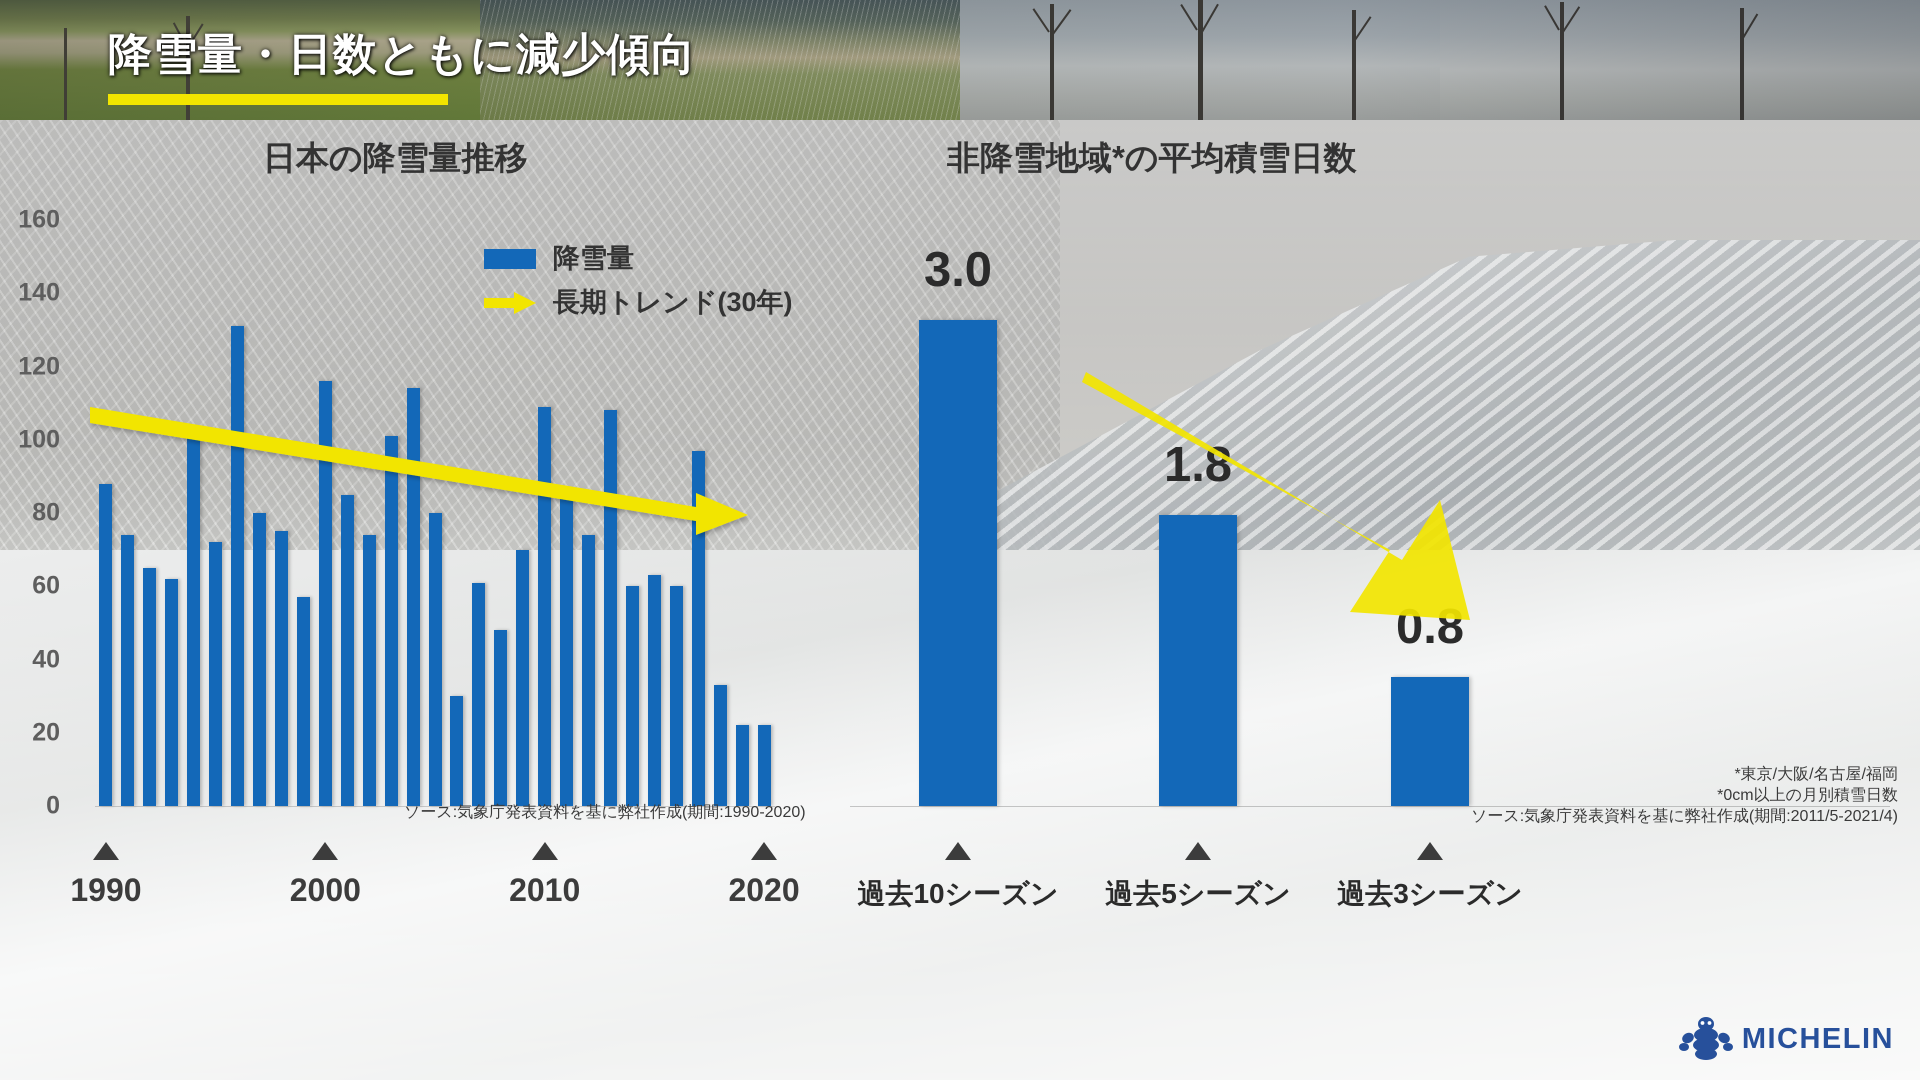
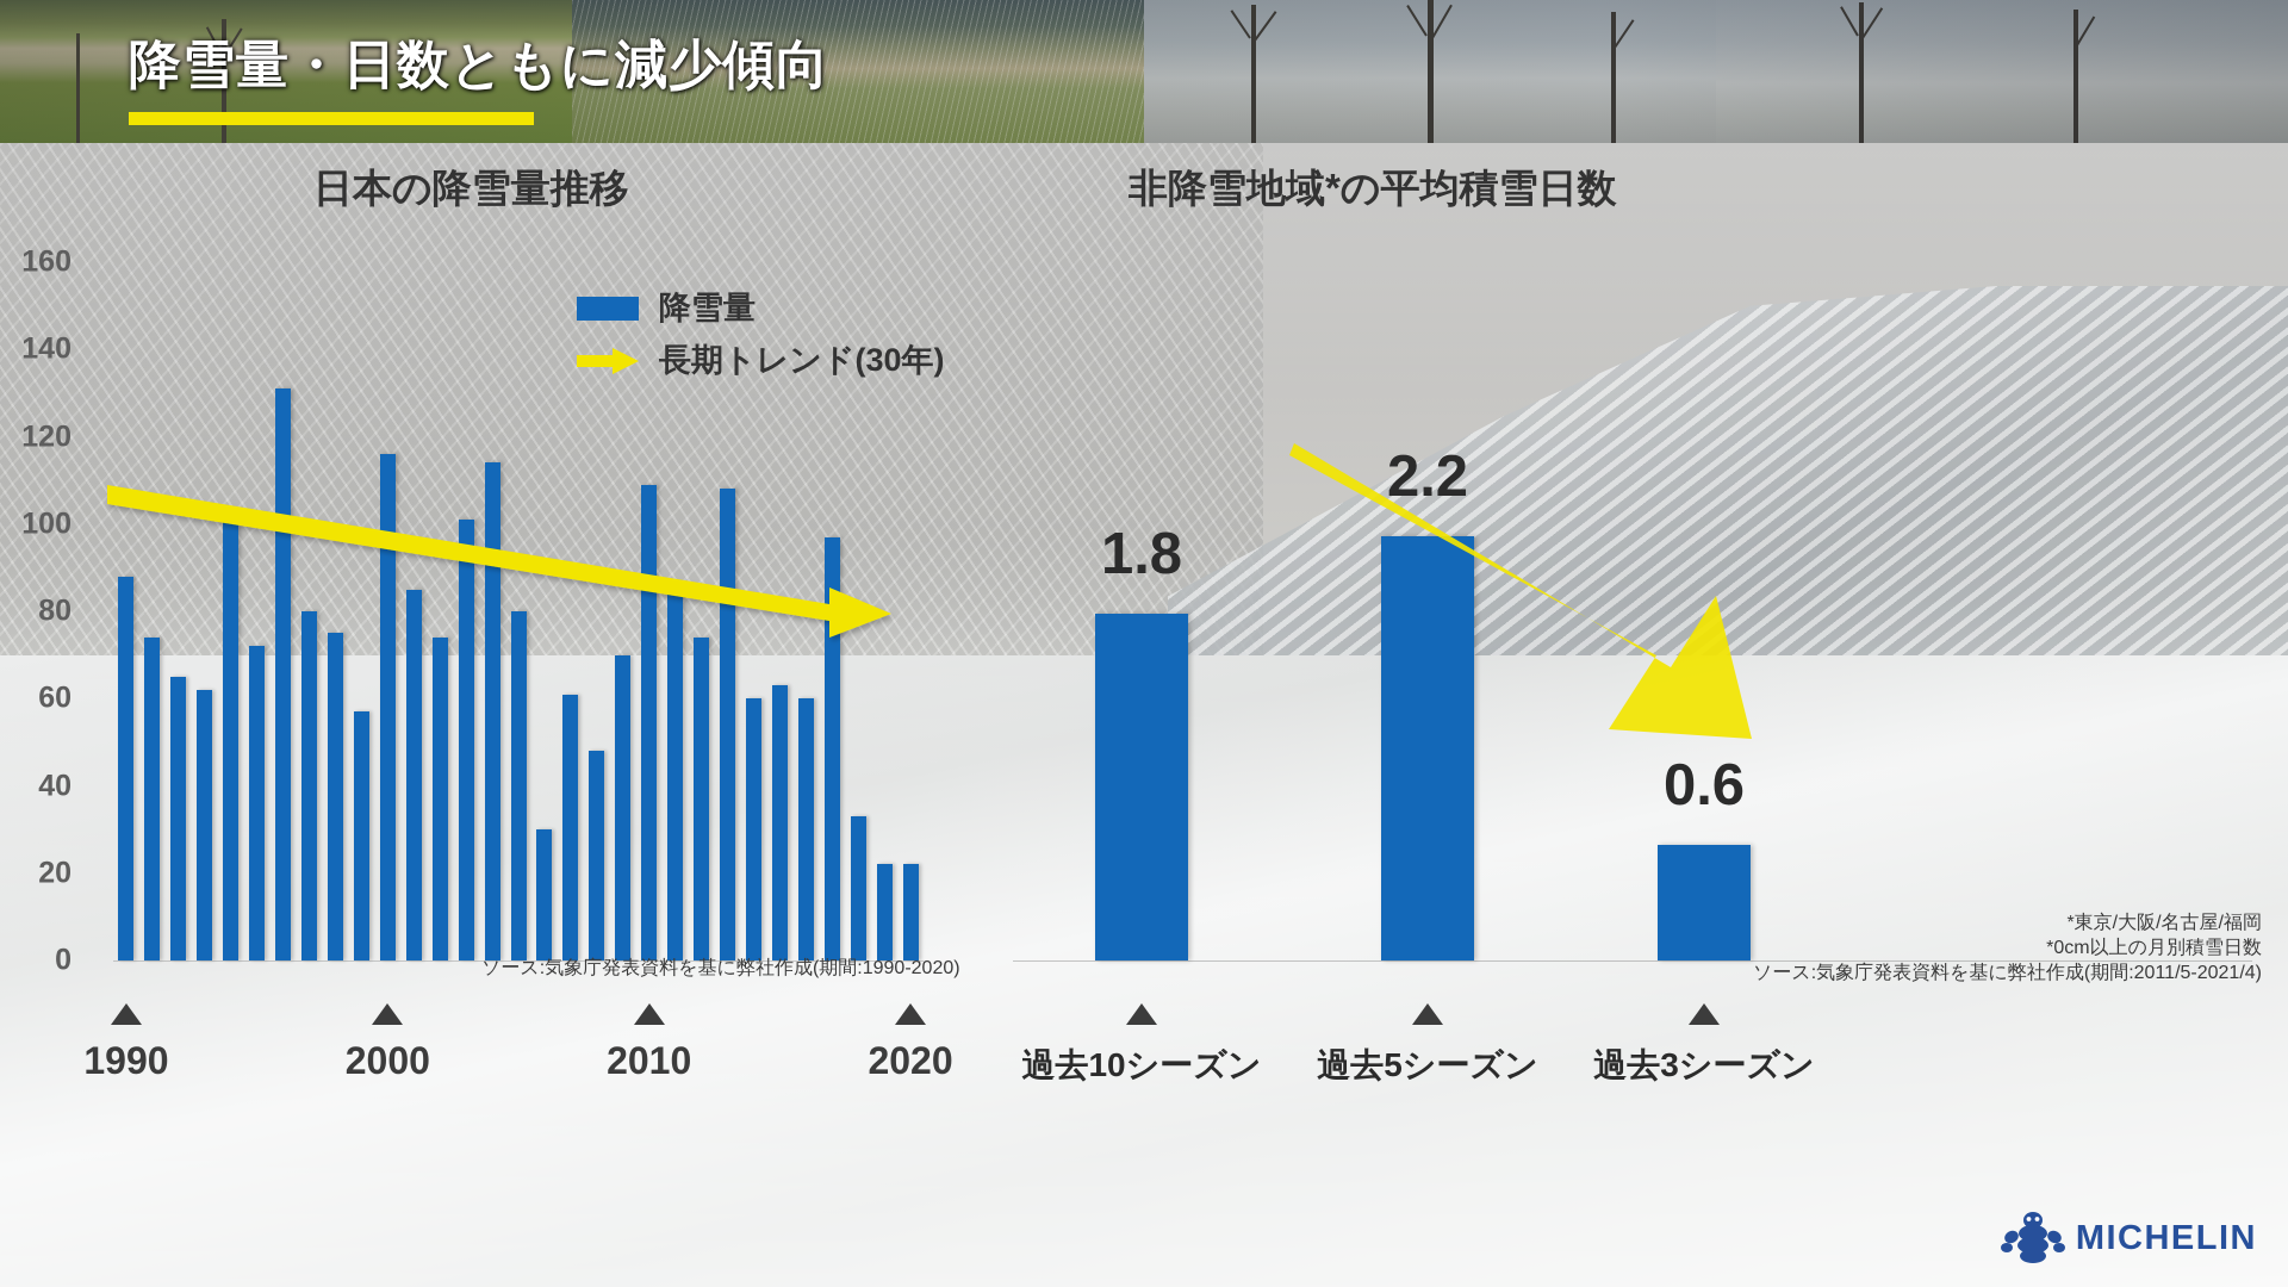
非降雪地域*の平均積雪日数/過去10シーズン: 3.0 -> 1.8
非降雪地域*の平均積雪日数/過去5シーズン: 1.8 -> 2.2
非降雪地域*の平均積雪日数/過去3シーズン: 0.8 -> 0.6
